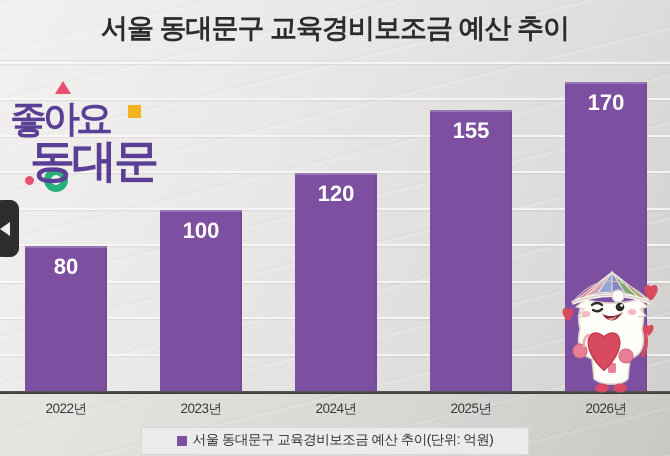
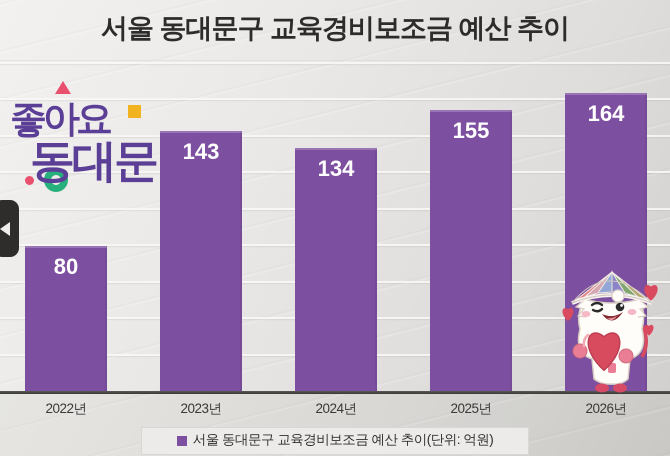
2023년: 100 -> 143
2024년: 120 -> 134
2026년: 170 -> 164
